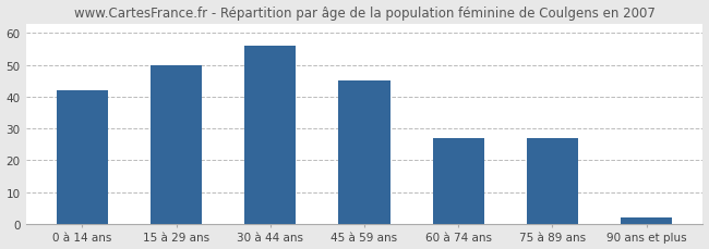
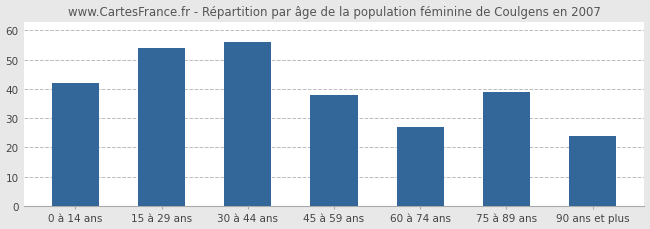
15 à 29 ans: 50 -> 54
45 à 59 ans: 45 -> 38
75 à 89 ans: 27 -> 39
90 ans et plus: 2 -> 24
